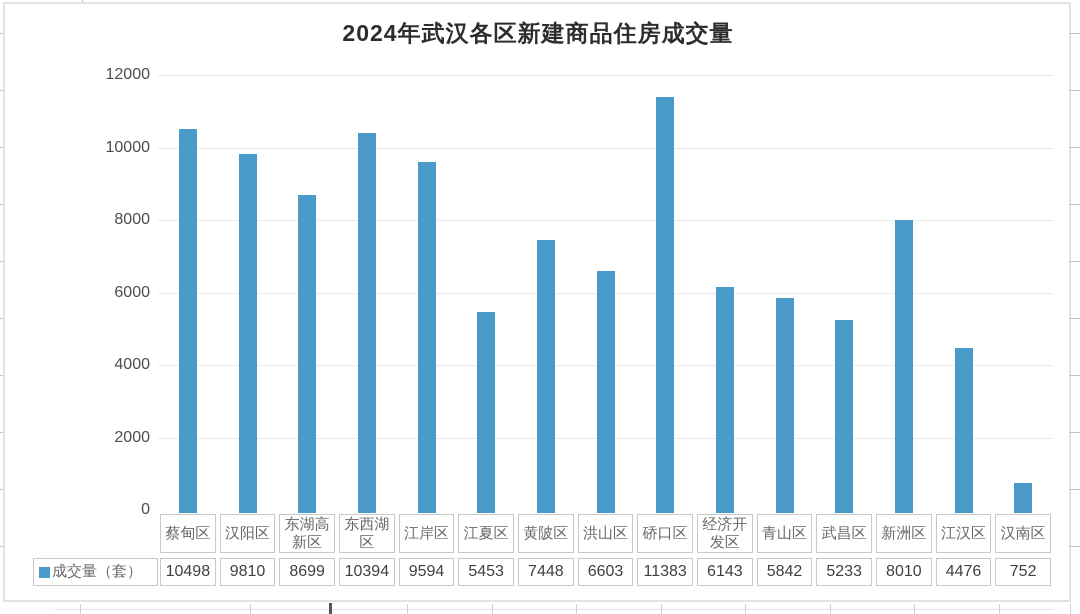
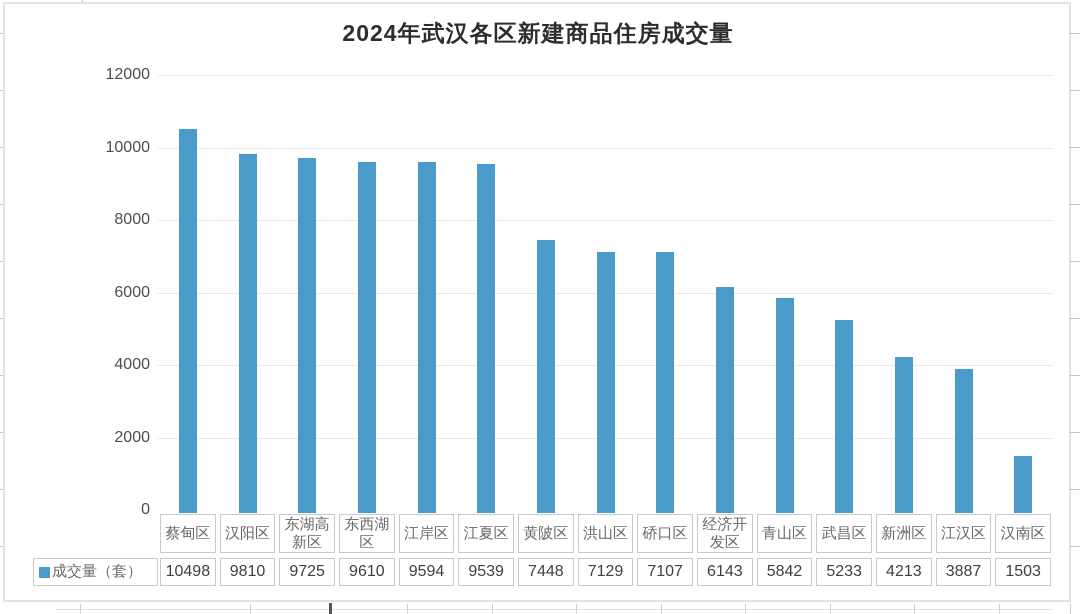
东湖高新区: 8699 -> 9725
东西湖区: 10394 -> 9610
江夏区: 5453 -> 9539
洪山区: 6603 -> 7129
硚口区: 11383 -> 7107
新洲区: 8010 -> 4213
江汉区: 4476 -> 3887
汉南区: 752 -> 1503
